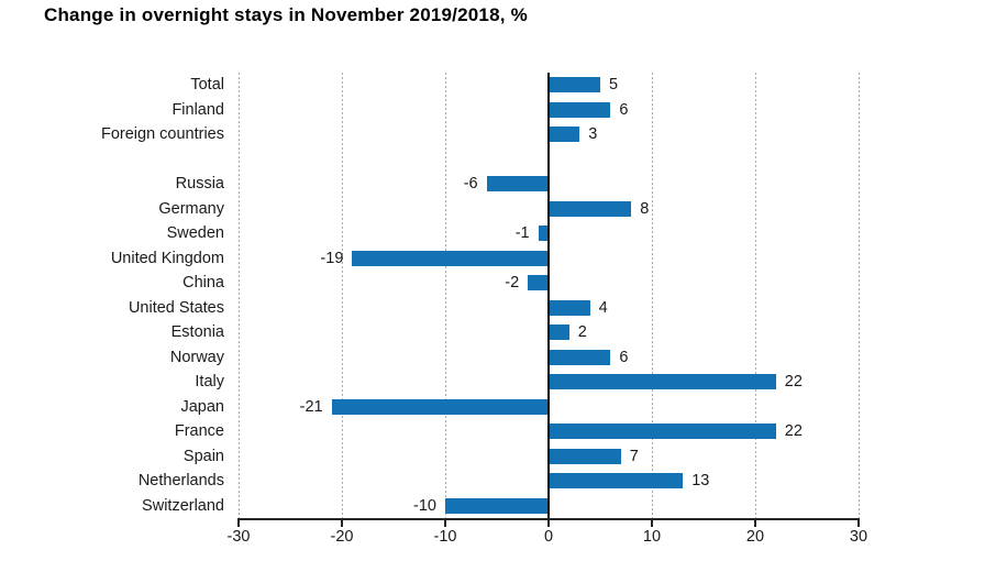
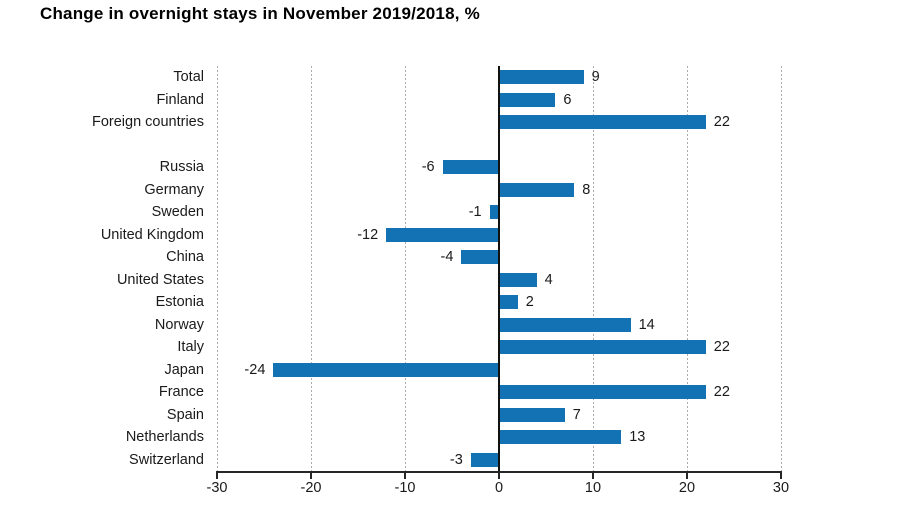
Total: 5 -> 9
Foreign countries: 3 -> 22
United Kingdom: -19 -> -12
China: -2 -> -4
Norway: 6 -> 14
Japan: -21 -> -24
Switzerland: -10 -> -3
